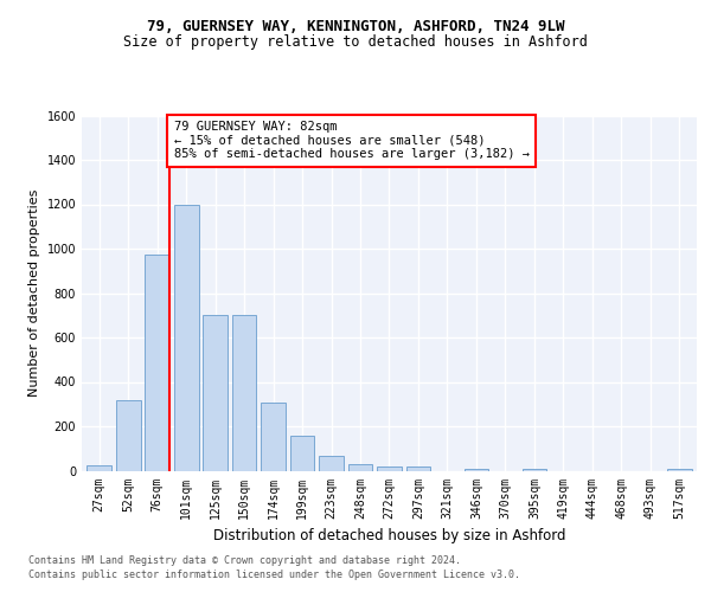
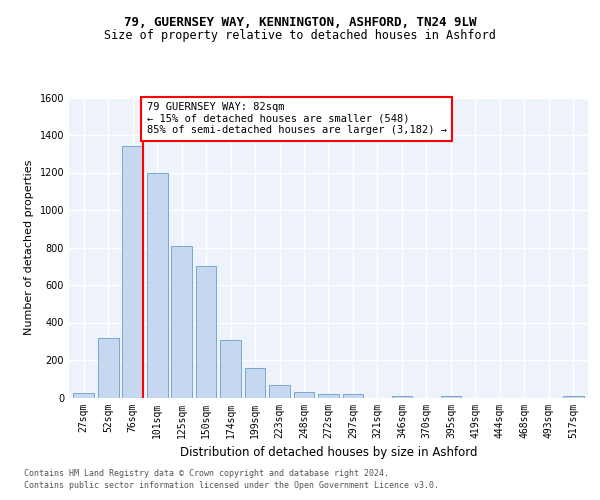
76sqm: 980 -> 1340
125sqm: 700 -> 810
